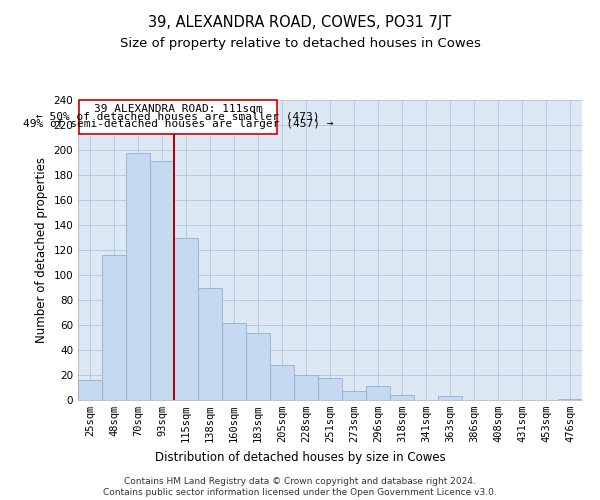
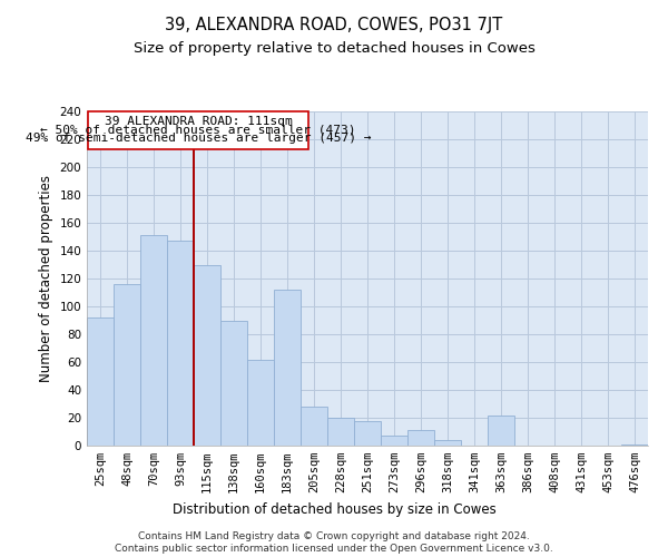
25sqm: 16 -> 92
70sqm: 198 -> 151
93sqm: 191 -> 147
183sqm: 54 -> 112
363sqm: 3 -> 22
